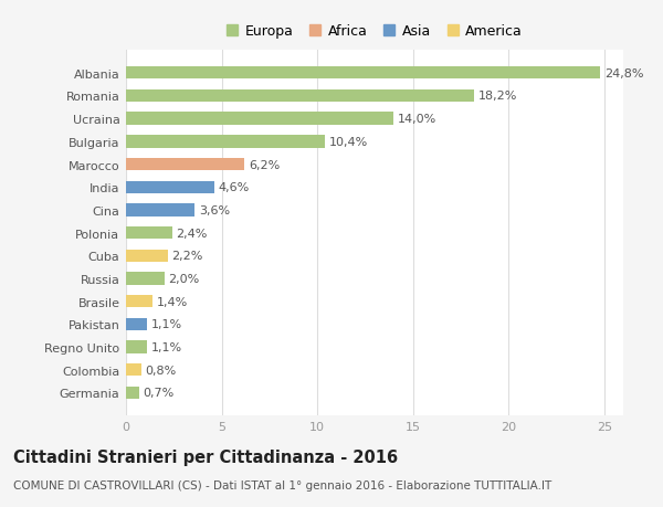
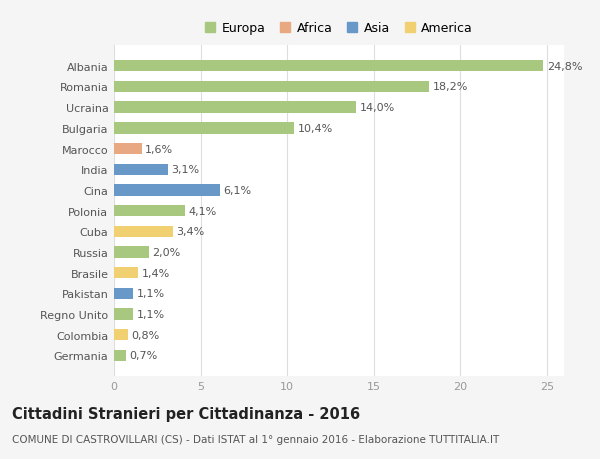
Marocco: 6,2% -> 1,6%
India: 4,6% -> 3,1%
Cina: 3,6% -> 6,1%
Polonia: 2,4% -> 4,1%
Cuba: 2,2% -> 3,4%
